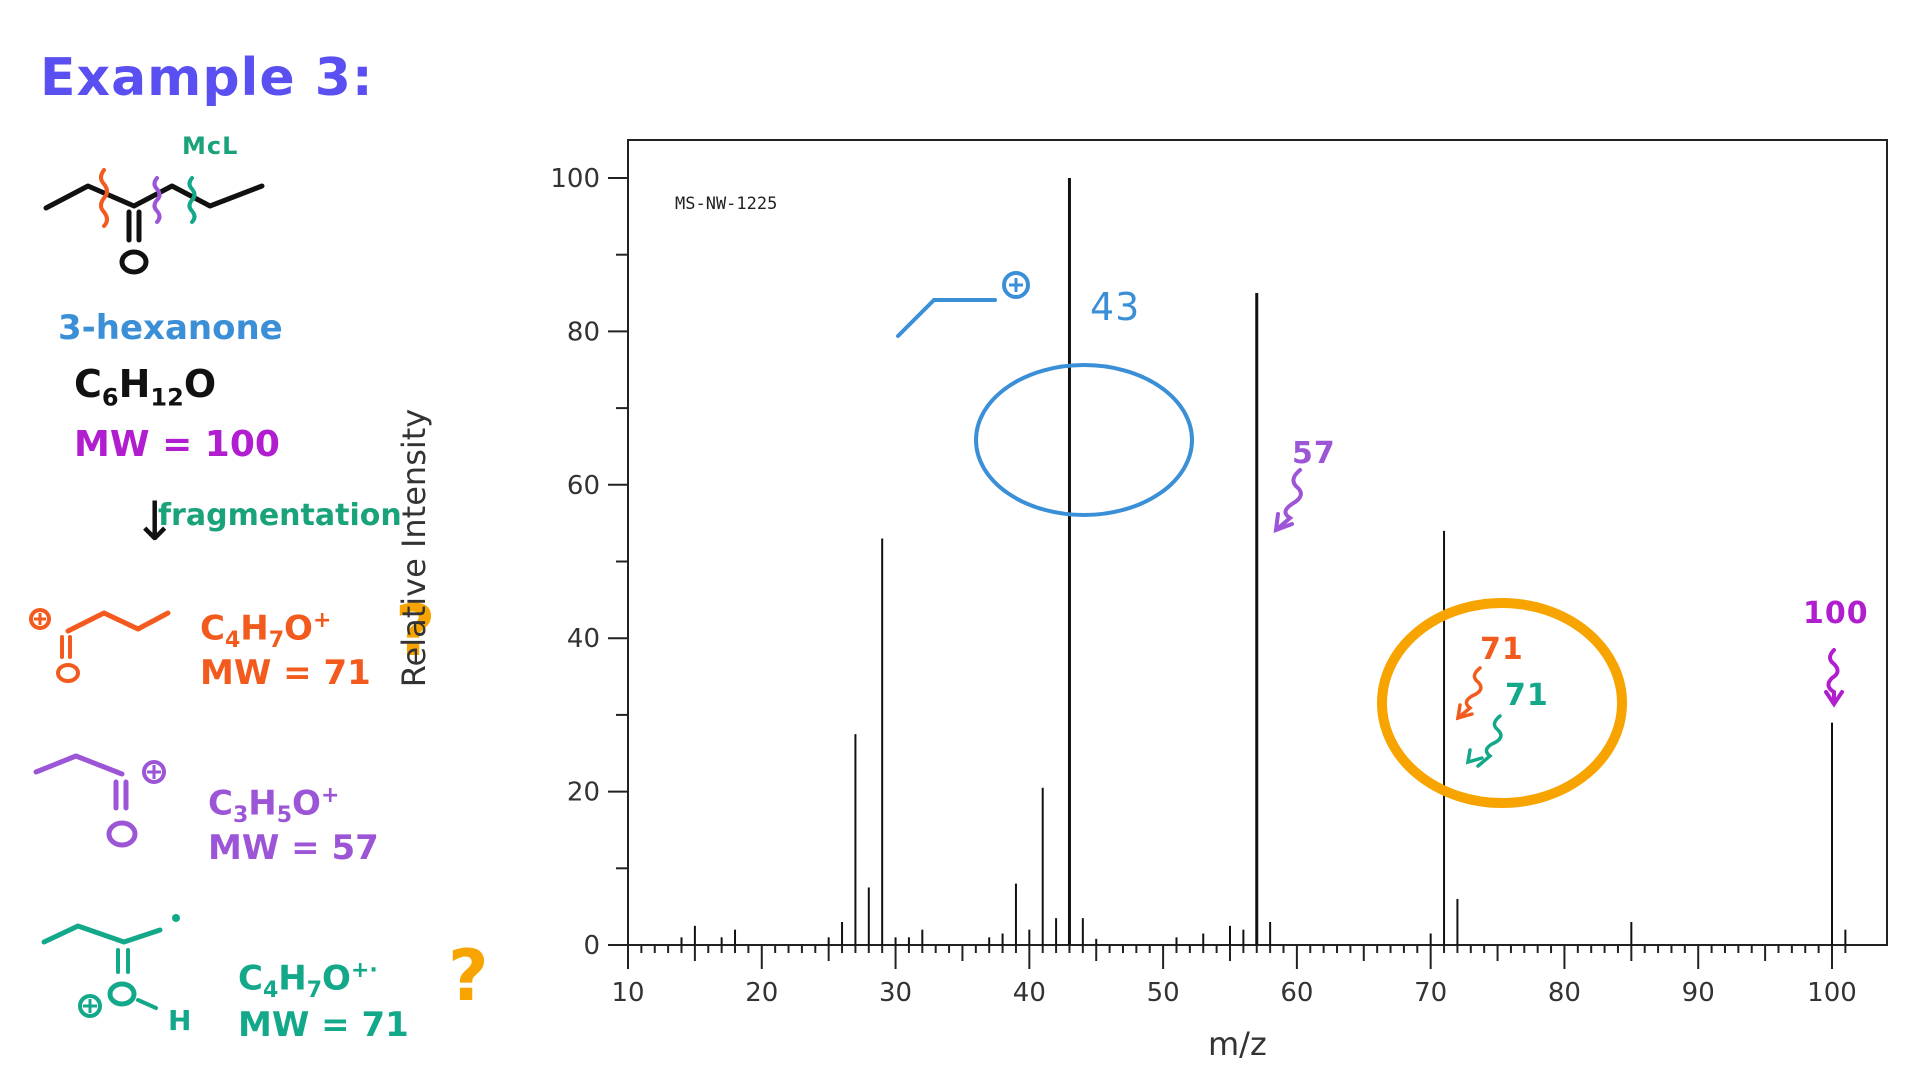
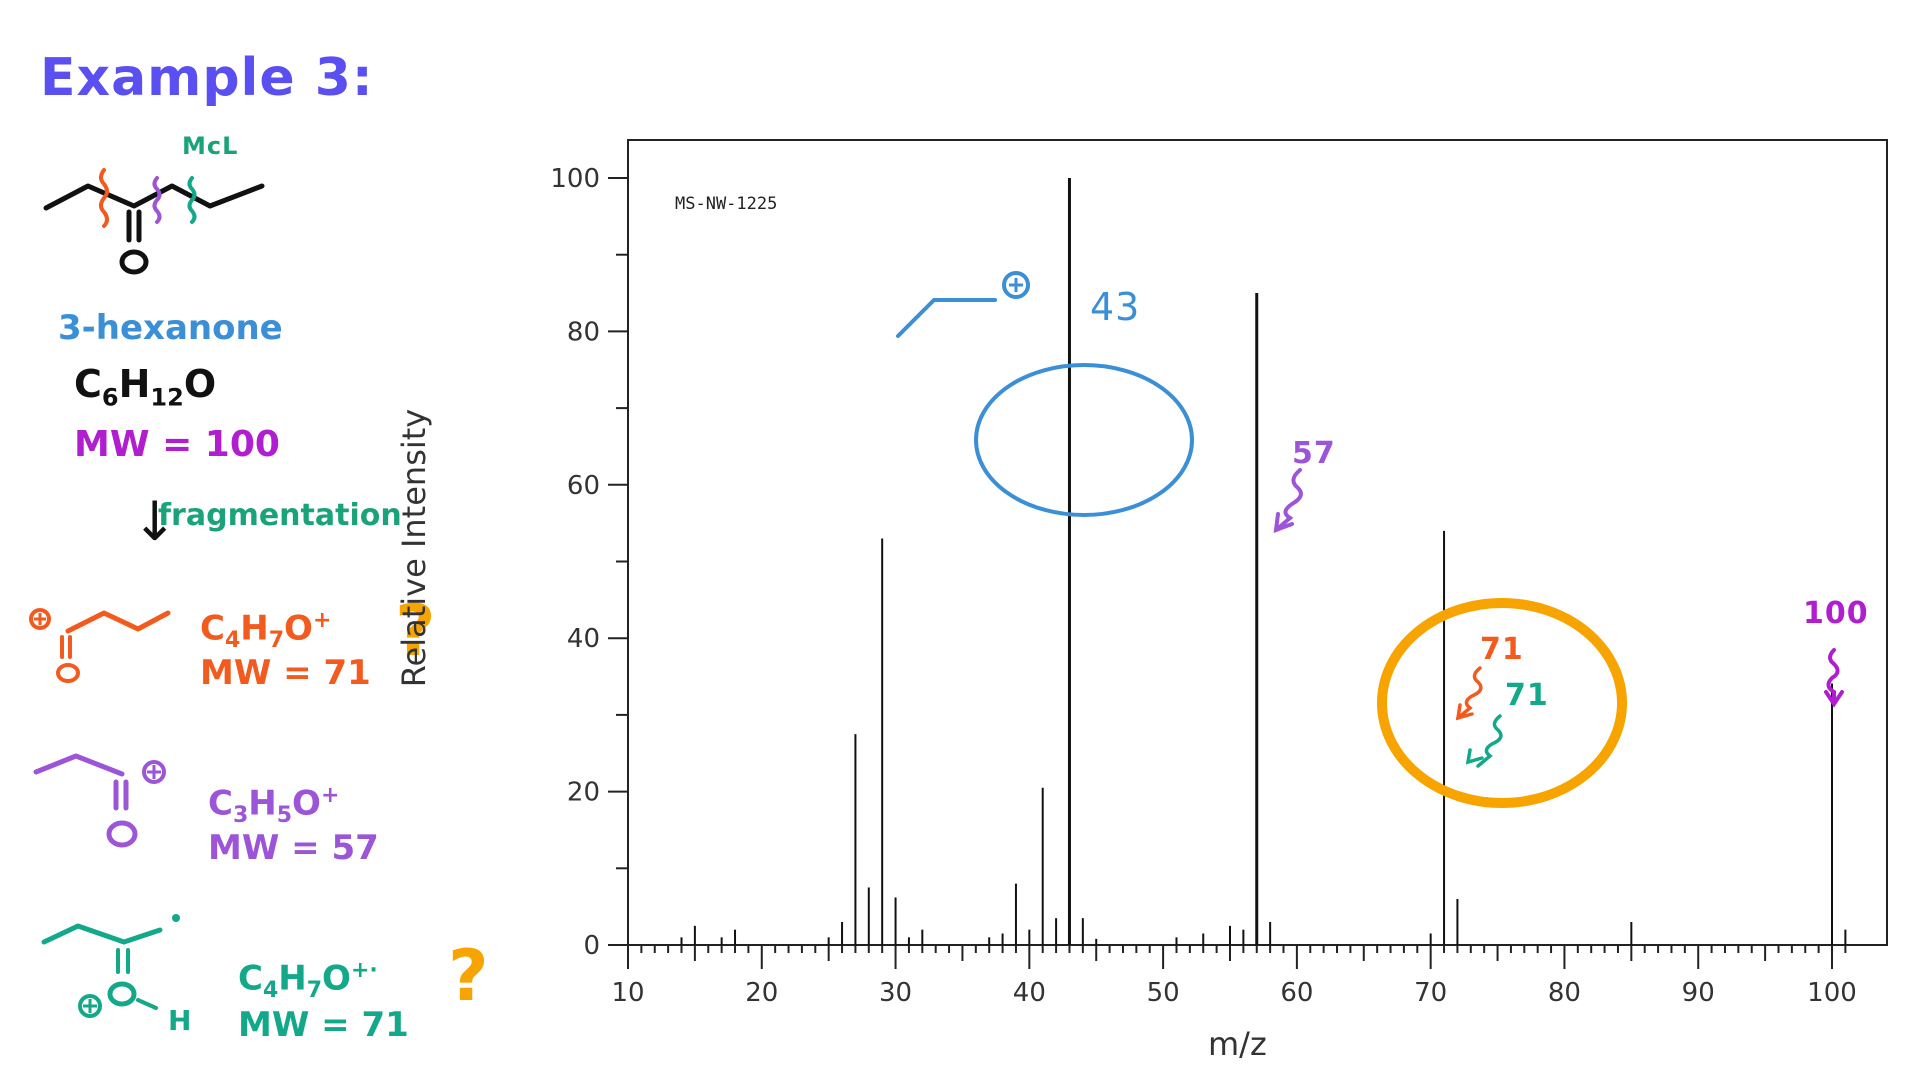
30: 1.0 -> 6.2
100: 29.0 -> 34.1
